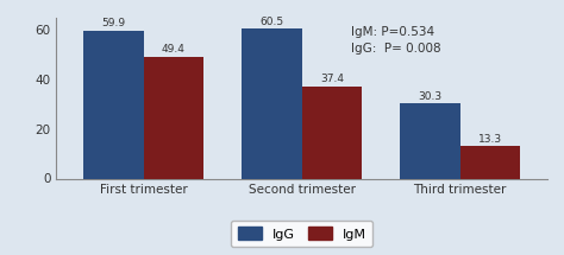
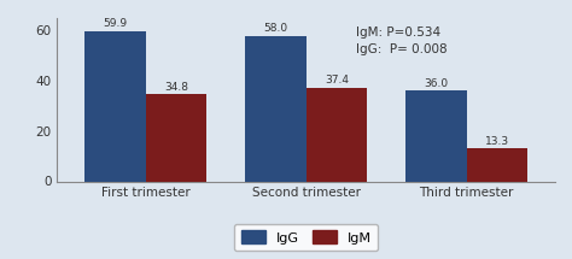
IgM/First trimester: 49.4 -> 34.8
IgG/Second trimester: 60.5 -> 58.0
IgG/Third trimester: 30.3 -> 36.0
